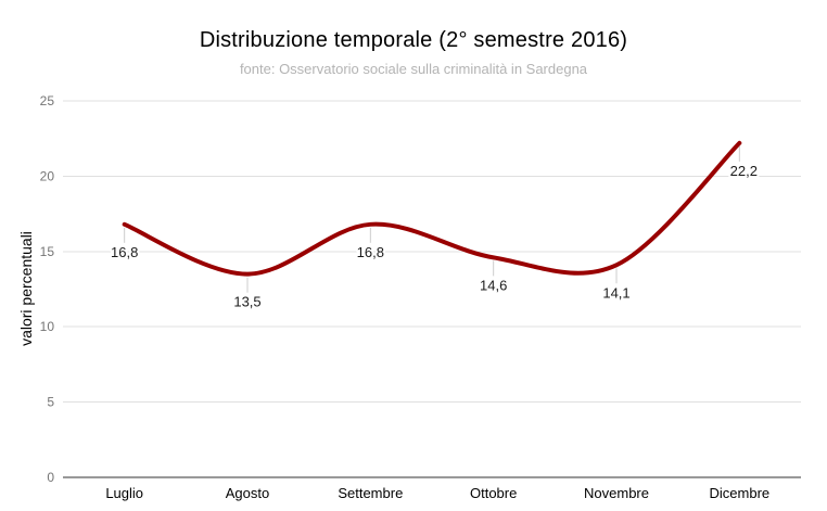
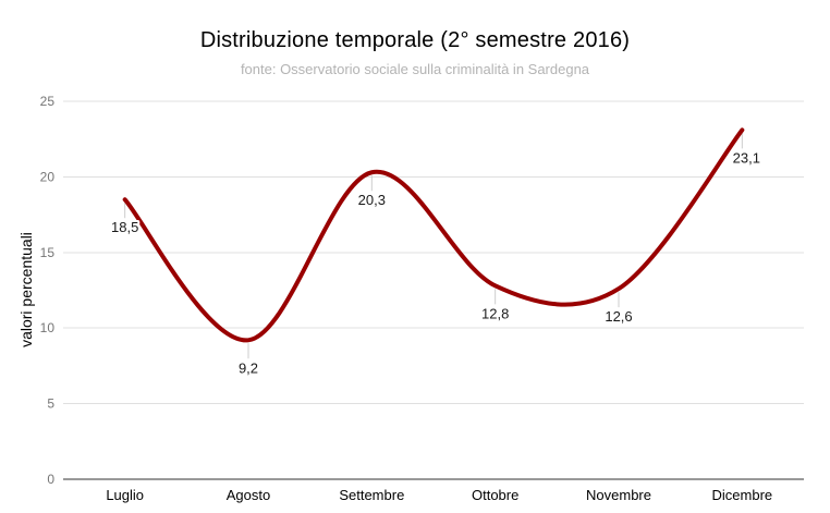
Luglio: 16,8 -> 18,5
Agosto: 13,5 -> 9,2
Settembre: 16,8 -> 20,3
Ottobre: 14,6 -> 12,8
Novembre: 14,1 -> 12,6
Dicembre: 22,2 -> 23,1
